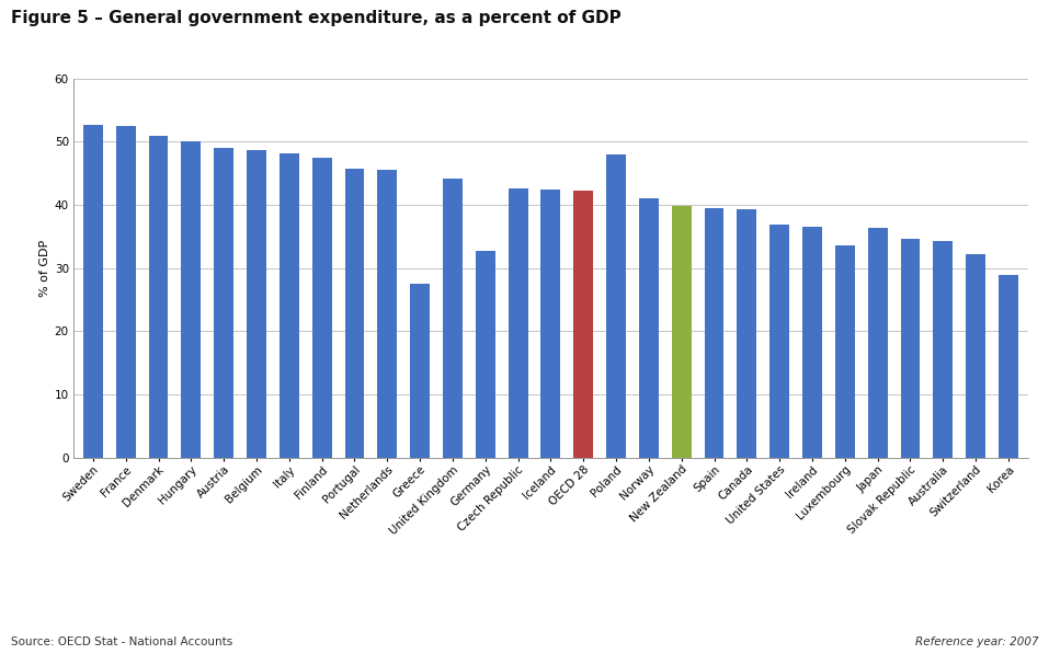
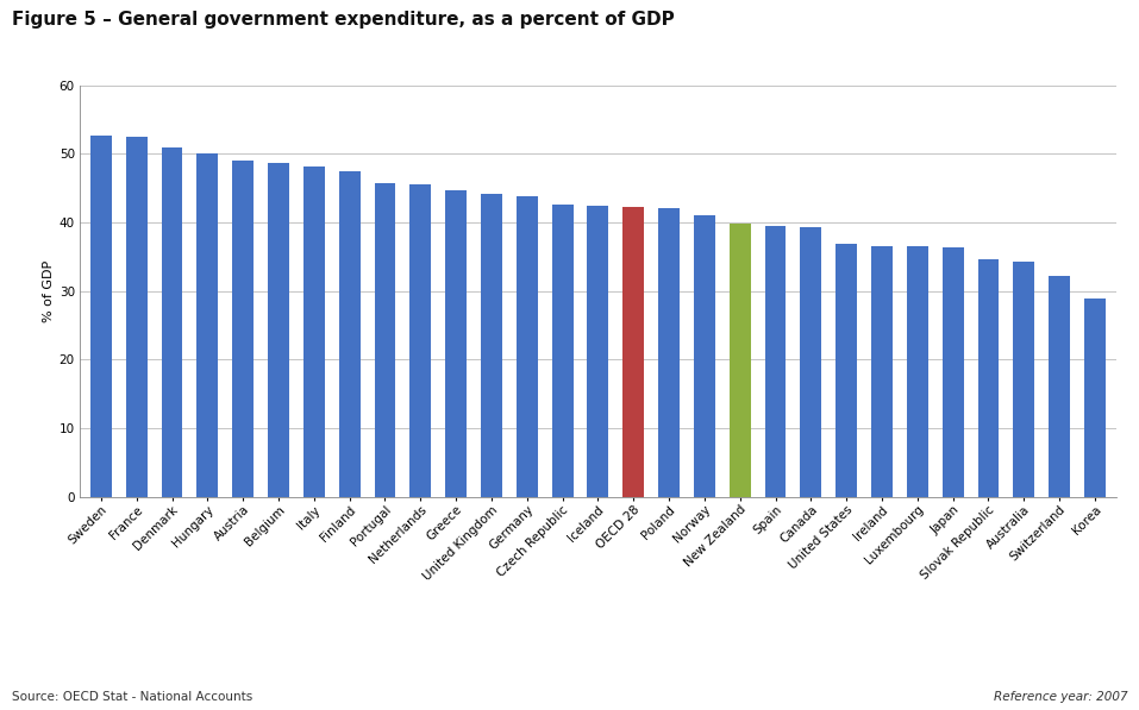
Greece: 27.6 -> 44.7
Germany: 32.8 -> 43.8
Poland: 48.0 -> 42.1
Luxembourg: 33.6 -> 36.5
